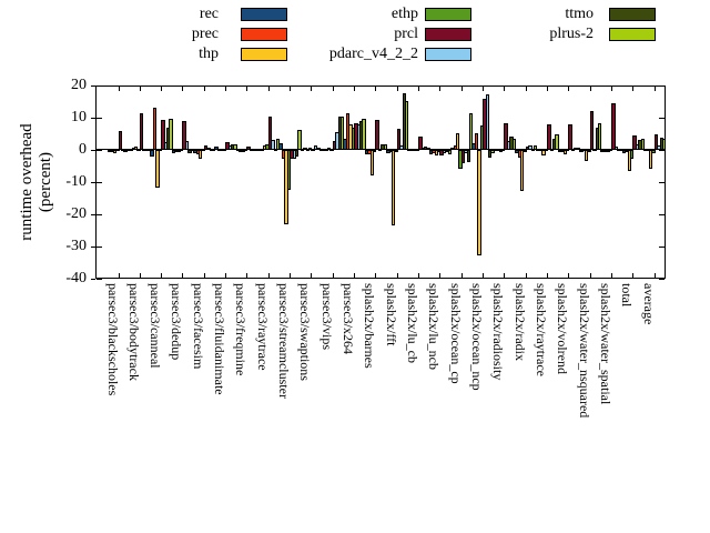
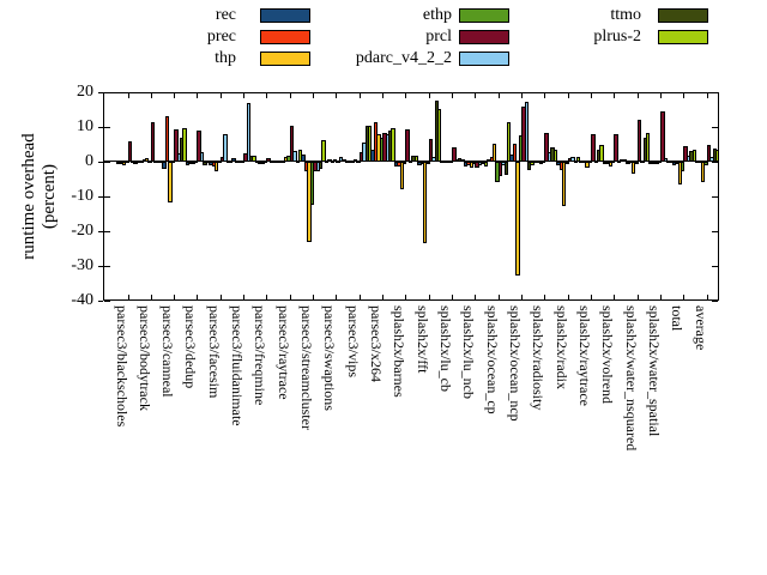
pdarc_v4_2_2/parsec3/facesim: 1 -> 8
pdarc_v4_2_2/parsec3/fluidanimate: 1 -> 17
